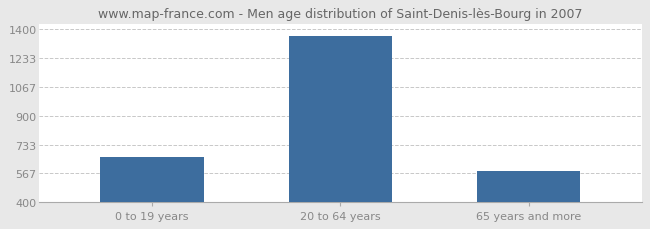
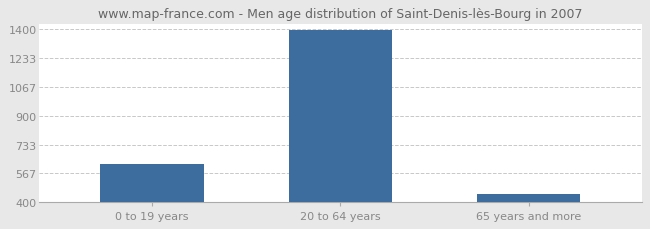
0 to 19 years: 660 -> 620
20 to 64 years: 1360 -> 1400
65 years and more: 580 -> 450
